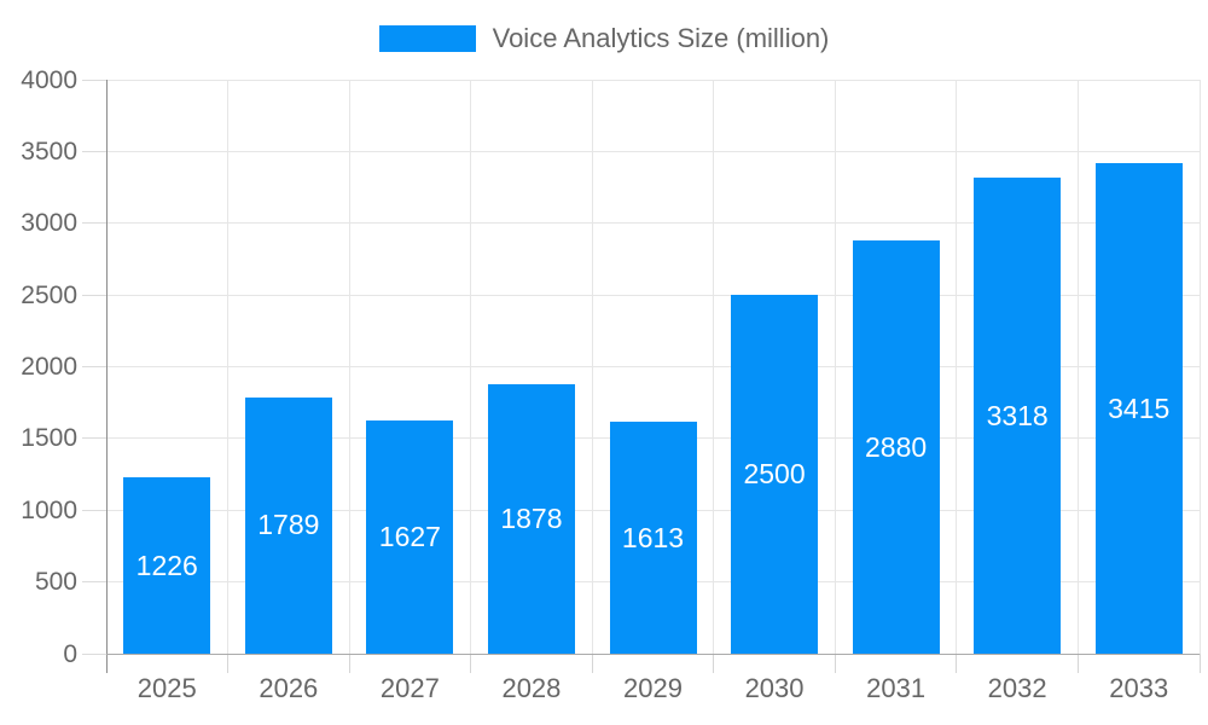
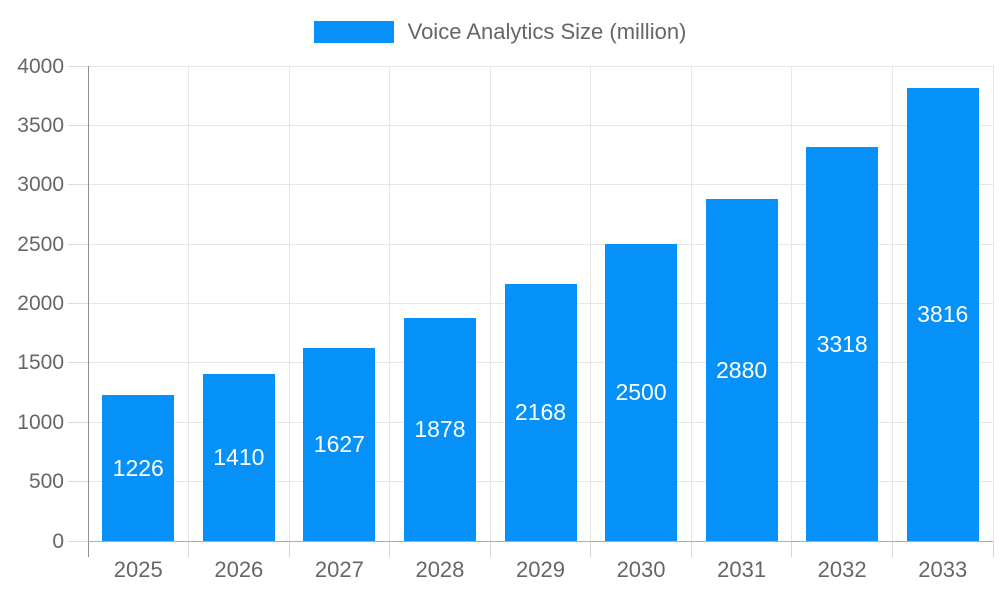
2026: 1789 -> 1410
2029: 1613 -> 2168
2033: 3415 -> 3816
